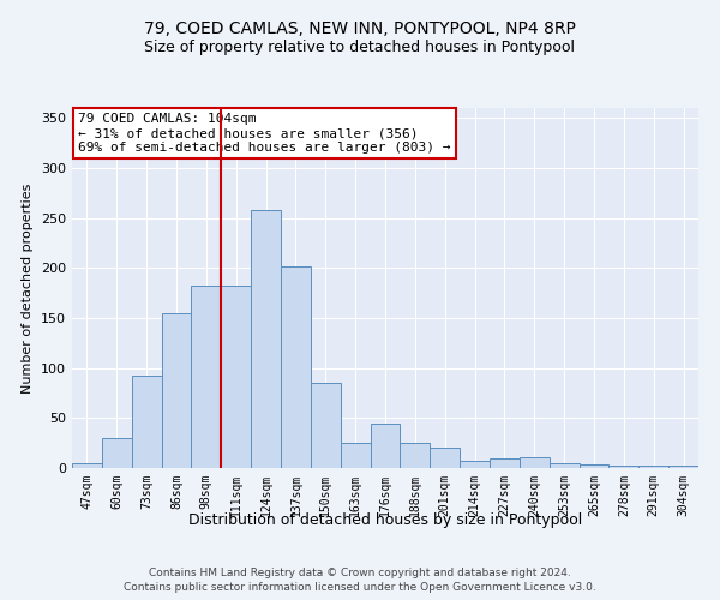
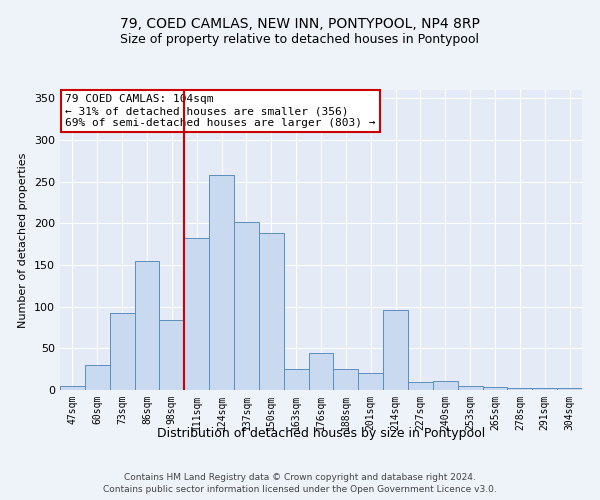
98sqm: 182 -> 84
150sqm: 85 -> 188
214sqm: 7 -> 96
